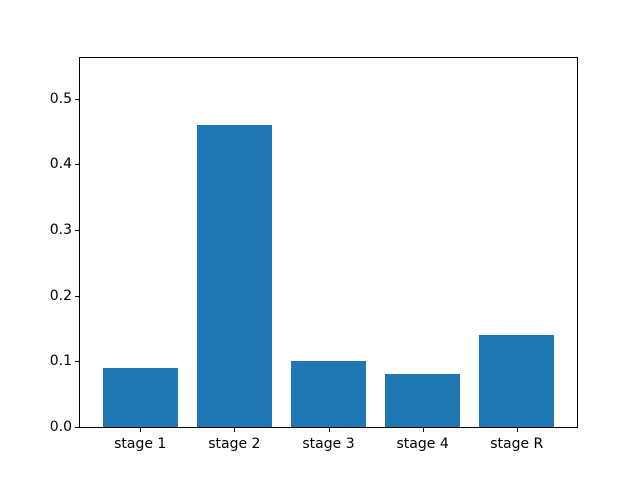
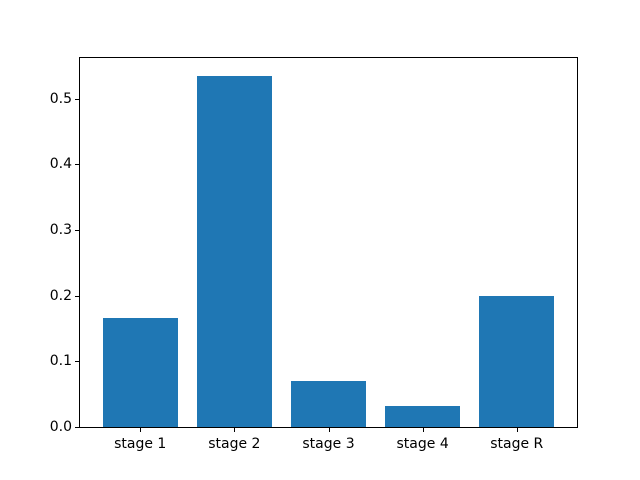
stage 1: 0.09 -> 0.17
stage 2: 0.46 -> 0.54
stage 3: 0.10 -> 0.07
stage 4: 0.08 -> 0.03
stage R: 0.14 -> 0.20
